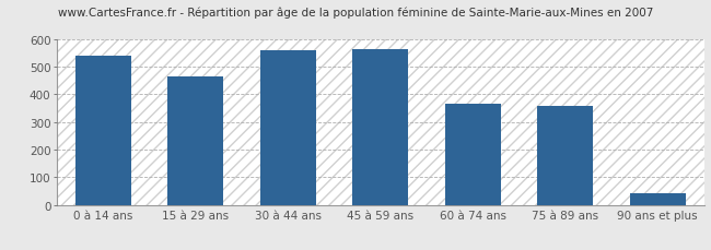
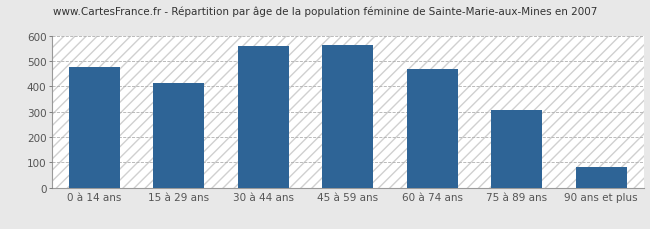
0 à 14 ans: 538 -> 475
15 à 29 ans: 463 -> 415
60 à 74 ans: 367 -> 470
75 à 89 ans: 357 -> 305
90 ans et plus: 42 -> 80
